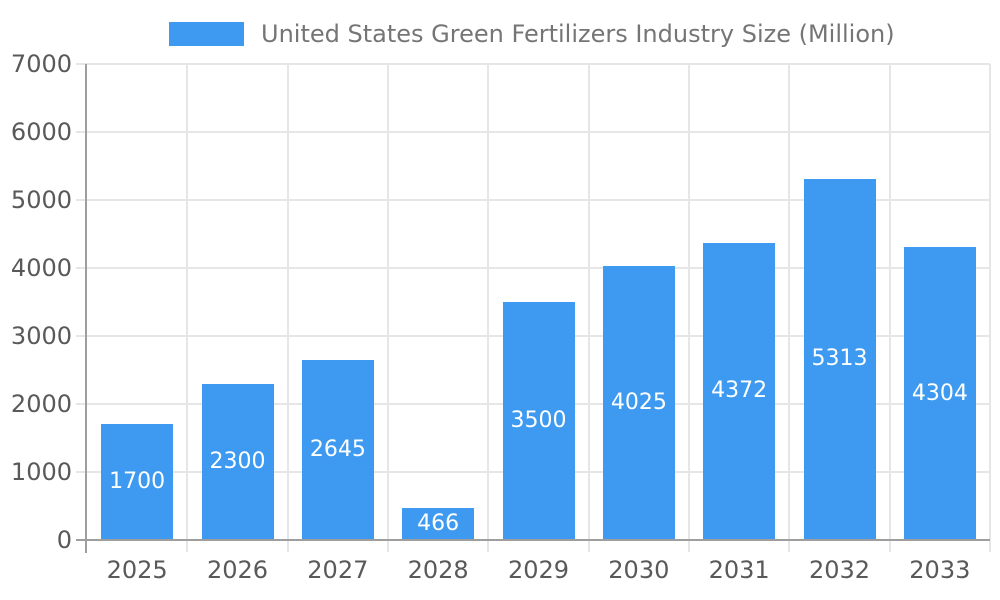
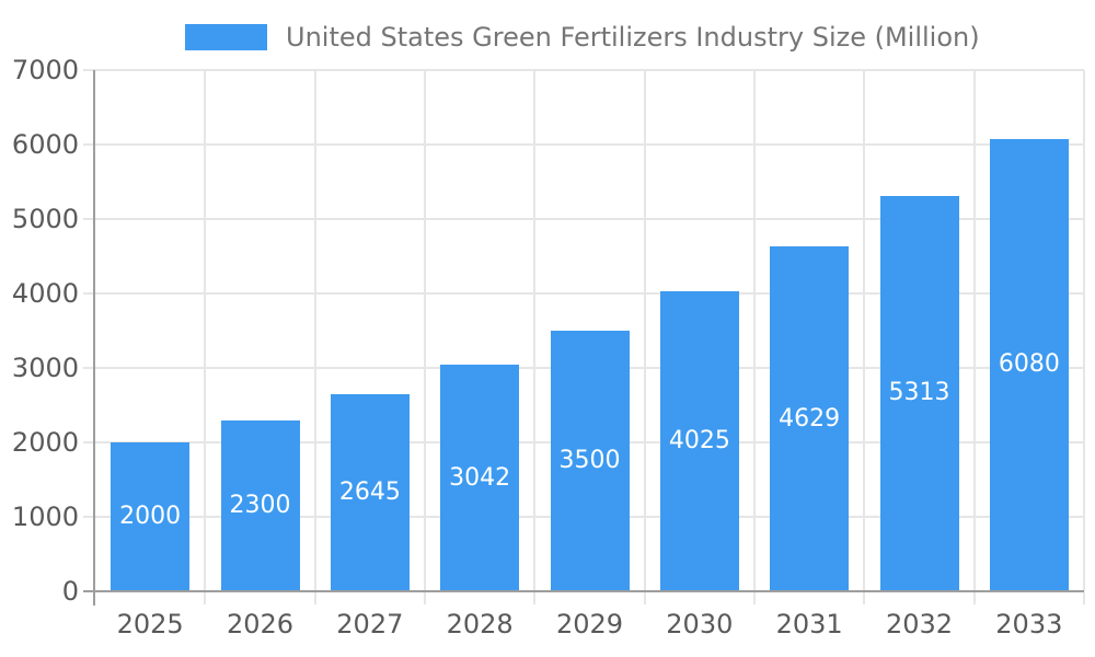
2025: 1700 -> 2000
2028: 466 -> 3042
2031: 4372 -> 4629
2033: 4304 -> 6080
